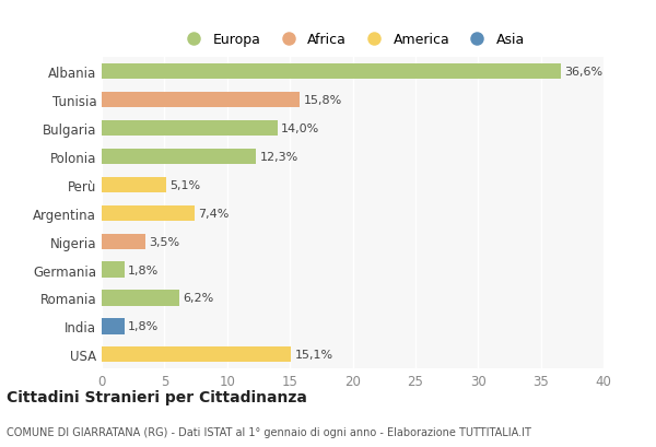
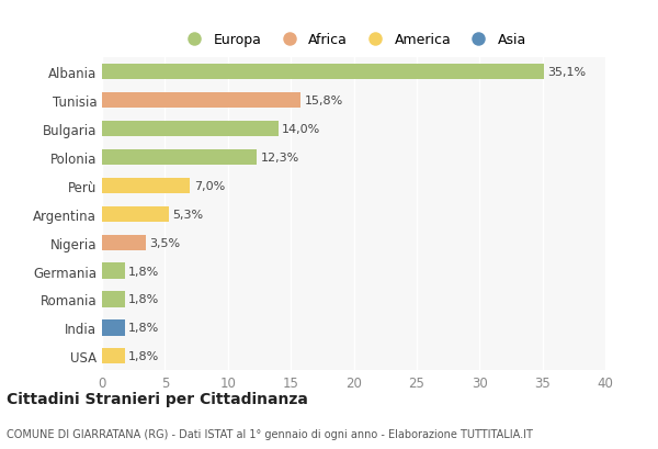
Albania: 36,6% -> 35,1%
Perù: 5,1% -> 7,0%
Argentina: 7,4% -> 5,3%
Romania: 6,2% -> 1,8%
USA: 15,1% -> 1,8%
